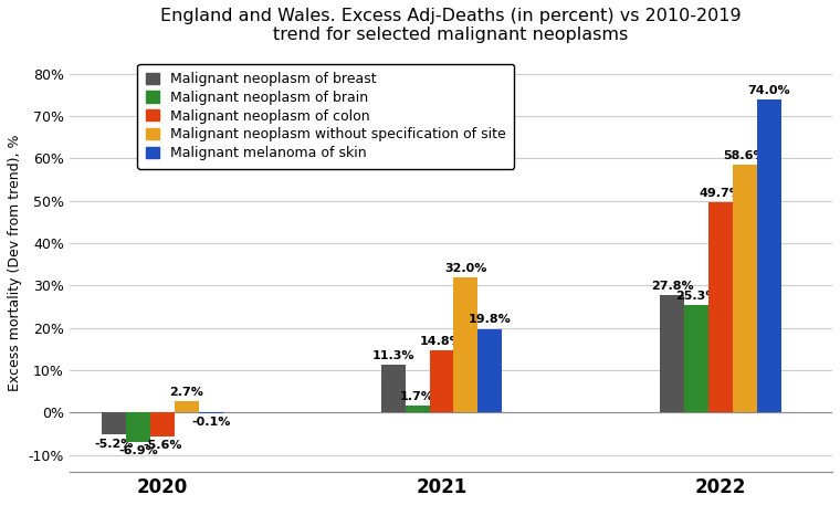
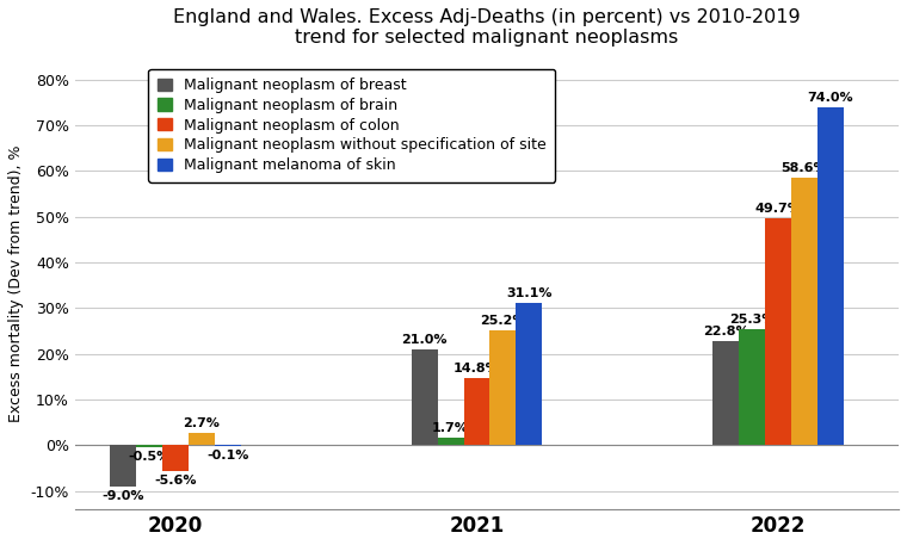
Malignant neoplasm of breast/2020: -5.2% -> -9.0%
Malignant neoplasm of brain/2020: -6.9% -> -0.5%
Malignant neoplasm of breast/2021: 11.3% -> 21.0%
Malignant neoplasm without specification of site/2021: 32.0% -> 25.2%
Malignant melanoma of skin/2021: 19.8% -> 31.1%
Malignant neoplasm of breast/2022: 27.8% -> 22.8%
